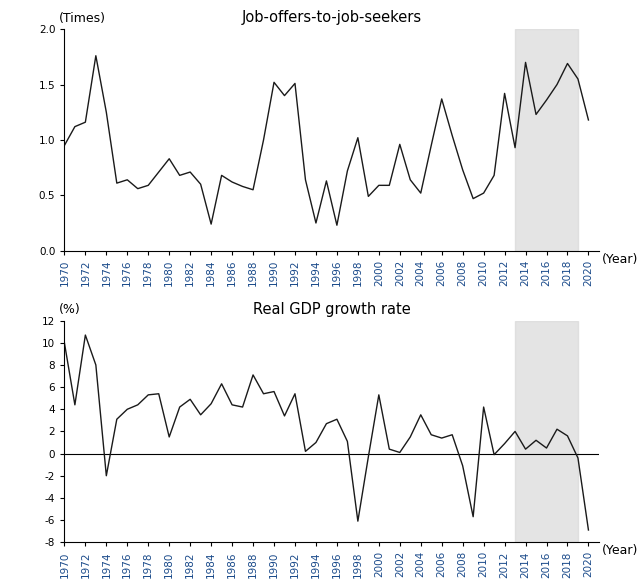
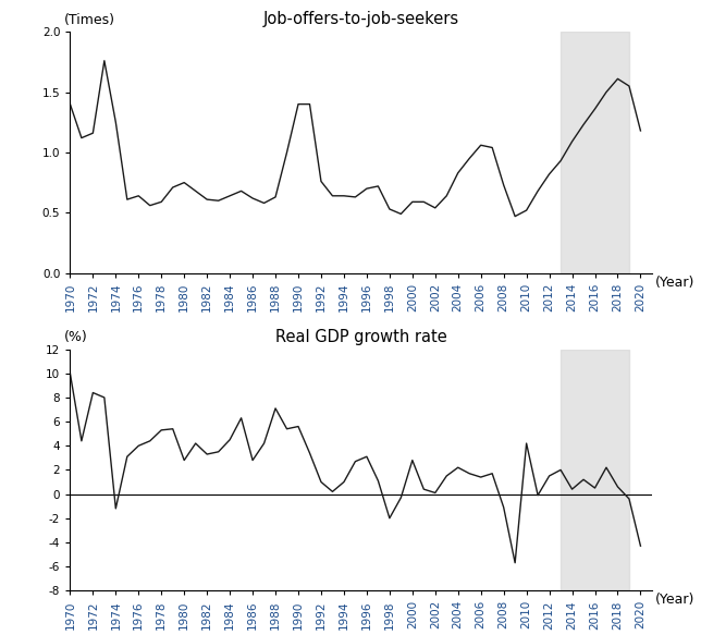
Job-offers-to-job-seekers/1970: 0.95 -> 1.40
Job-offers-to-job-seekers/1980: 0.83 -> 0.75
Job-offers-to-job-seekers/1982: 0.71 -> 0.61
Job-offers-to-job-seekers/1984: 0.24 -> 0.64
Job-offers-to-job-seekers/1988: 0.55 -> 0.63
Job-offers-to-job-seekers/1990: 1.52 -> 1.40
Job-offers-to-job-seekers/1992: 1.51 -> 0.76
Job-offers-to-job-seekers/1994: 0.25 -> 0.64
Job-offers-to-job-seekers/1996: 0.23 -> 0.70
Job-offers-to-job-seekers/1998: 1.02 -> 0.53
Job-offers-to-job-seekers/2002: 0.96 -> 0.54
Job-offers-to-job-seekers/2004: 0.52 -> 0.83
Job-offers-to-job-seekers/2006: 1.37 -> 1.06
Job-offers-to-job-seekers/2012: 1.42 -> 0.82
Job-offers-to-job-seekers/2014: 1.70 -> 1.09
Job-offers-to-job-seekers/2018: 1.69 -> 1.61
Real GDP growth rate/1972: 10.7 -> 8.4
Real GDP growth rate/1974: -2.0 -> -1.2
Real GDP growth rate/1980: 1.5 -> 2.8
Real GDP growth rate/1982: 4.9 -> 3.3
Real GDP growth rate/1986: 4.4 -> 2.8
Real GDP growth rate/1992: 5.4 -> 1.0
Real GDP growth rate/1998: -6.1 -> -2.0
Real GDP growth rate/2000: 5.3 -> 2.8
Real GDP growth rate/2004: 3.5 -> 2.2
Real GDP growth rate/2012: 0.9 -> 1.5
Real GDP growth rate/2018: 1.6 -> 0.6
Real GDP growth rate/2020: -6.9 -> -4.3
